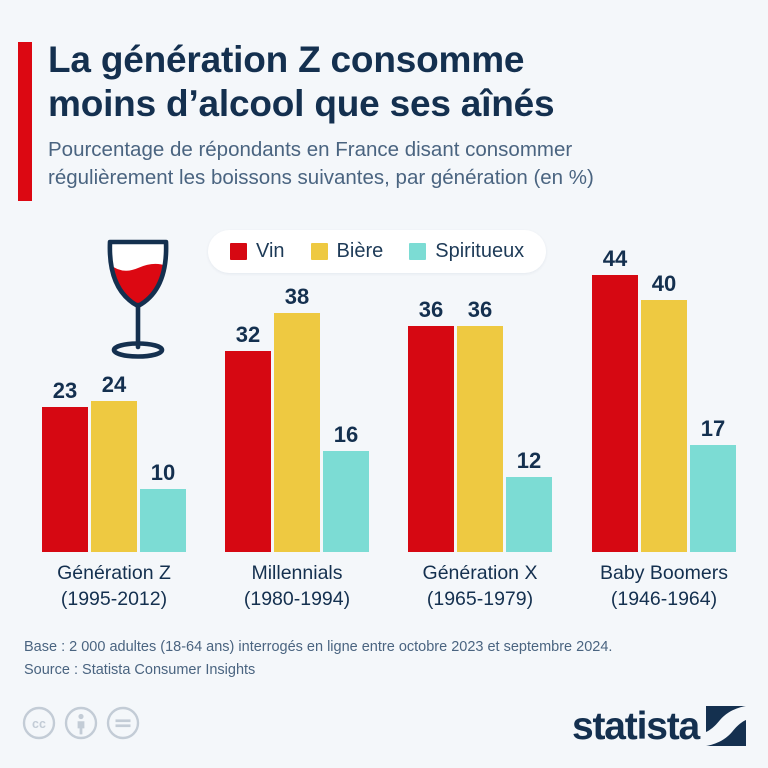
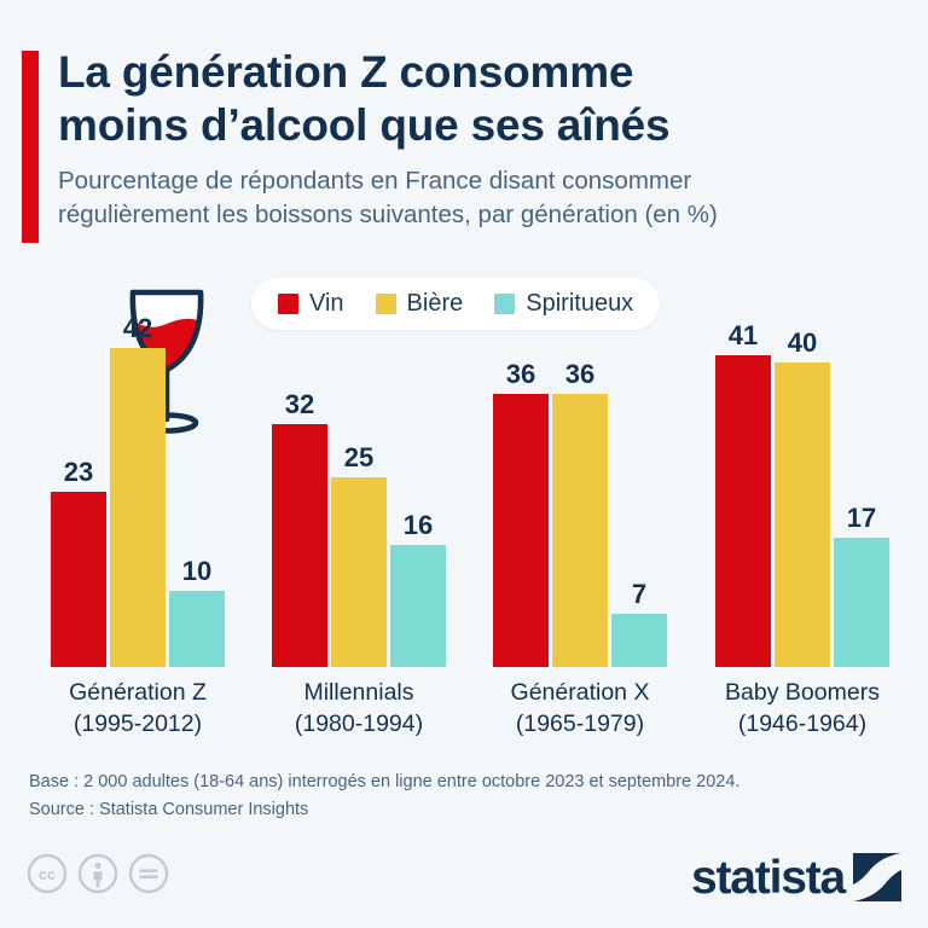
Bière/Génération Z (1995-2012): 24 -> 42
Bière/Millennials (1980-1994): 38 -> 25
Spiritueux/Génération X (1965-1979): 12 -> 7
Vin/Baby Boomers (1946-1964): 44 -> 41
